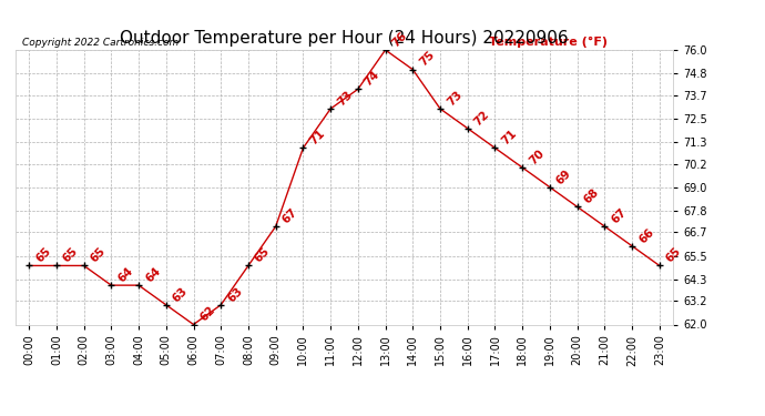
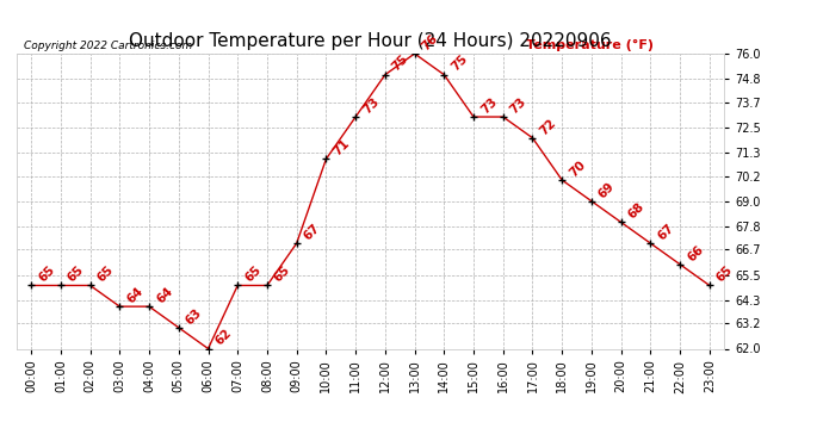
07:00: 63 -> 65
12:00: 74 -> 75
16:00: 72 -> 73
17:00: 71 -> 72
